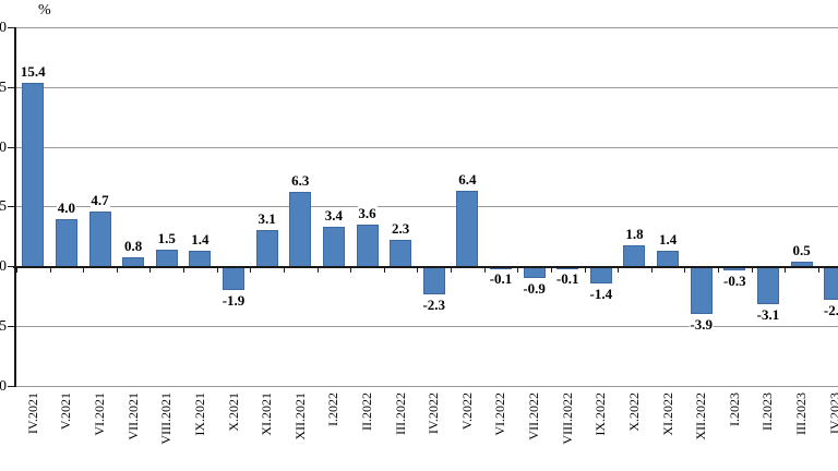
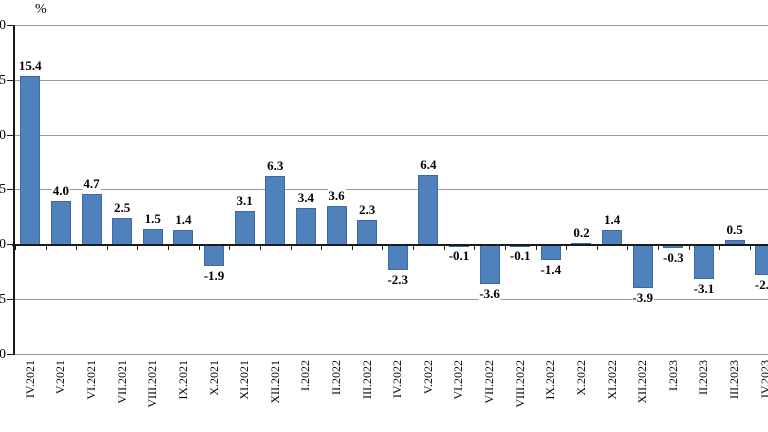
VII.2021: 0.8 -> 2.5
VII.2022: -0.9 -> -3.6
X.2022: 1.8 -> 0.2
